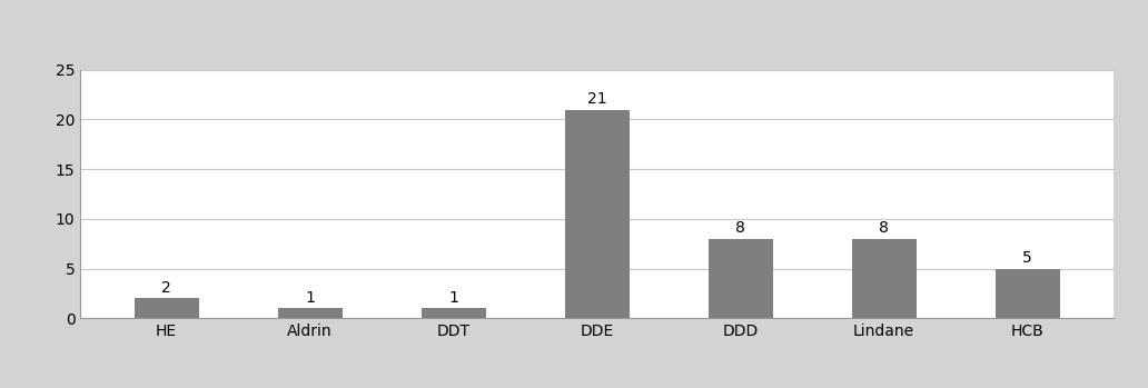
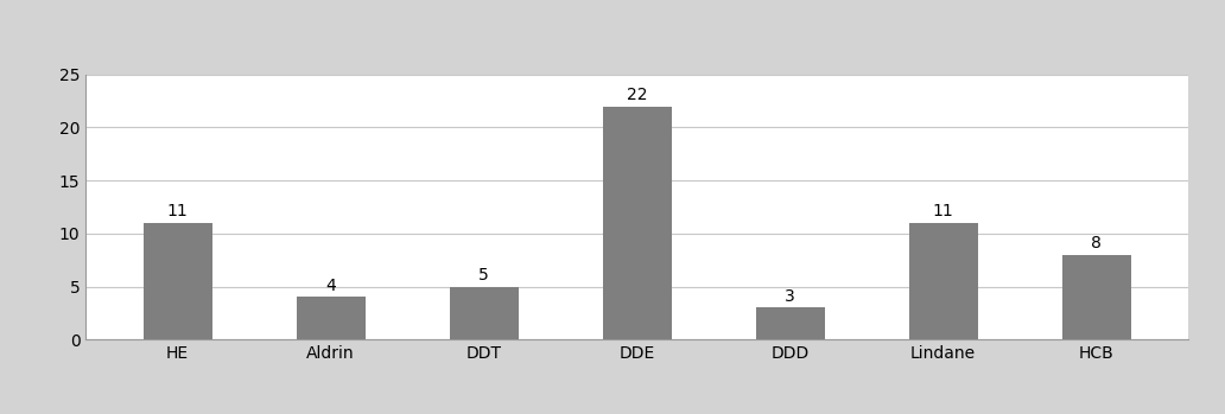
HE: 2 -> 11
Aldrin: 1 -> 4
DDT: 1 -> 5
DDE: 21 -> 22
DDD: 8 -> 3
Lindane: 8 -> 11
HCB: 5 -> 8
